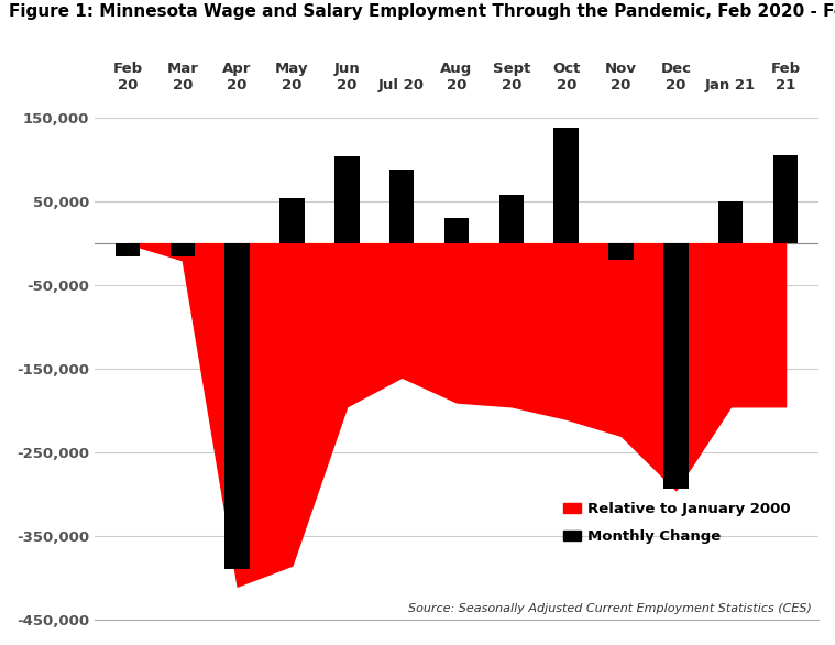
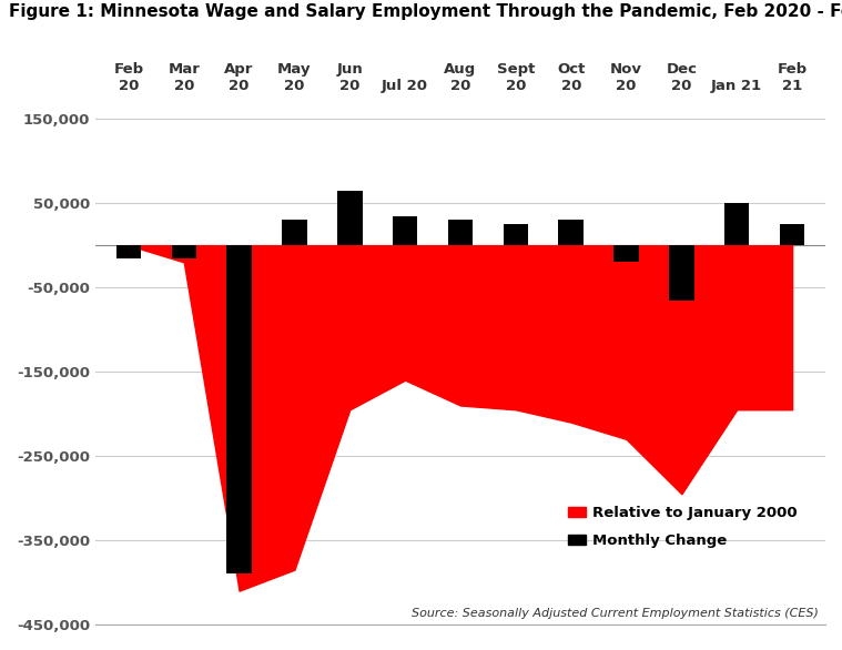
Monthly Change/May 20: 54,000 -> 30,000
Monthly Change/Jun 20: 104,000 -> 65,000
Monthly Change/Jul 20: 88,000 -> 35,000
Monthly Change/Sept 20: 58,000 -> 25,000
Monthly Change/Oct 20: 138,000 -> 30,000
Monthly Change/Dec 20: -294,000 -> -65,000
Monthly Change/Feb 21: 106,000 -> 25,000
